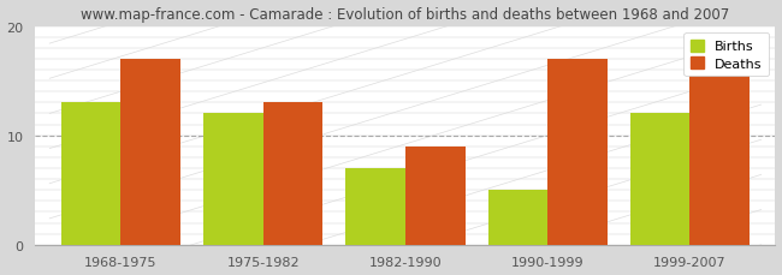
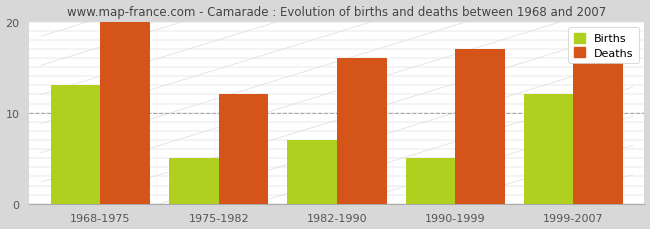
Deaths/1968-1975: 17 -> 20
Births/1975-1982: 12 -> 5
Deaths/1975-1982: 13 -> 12
Deaths/1982-1990: 9 -> 16
